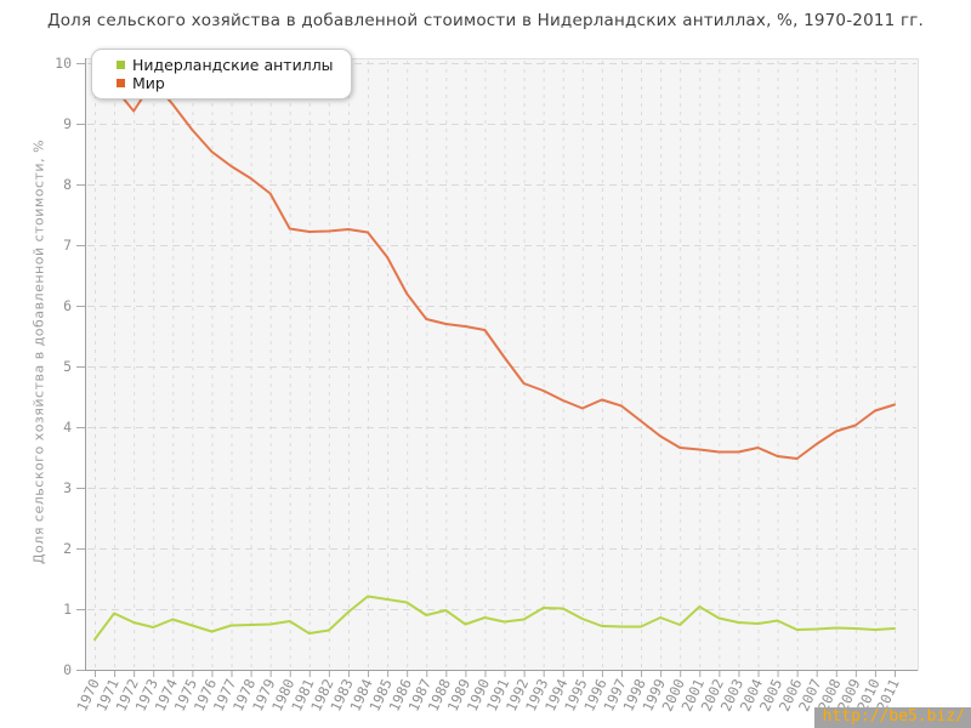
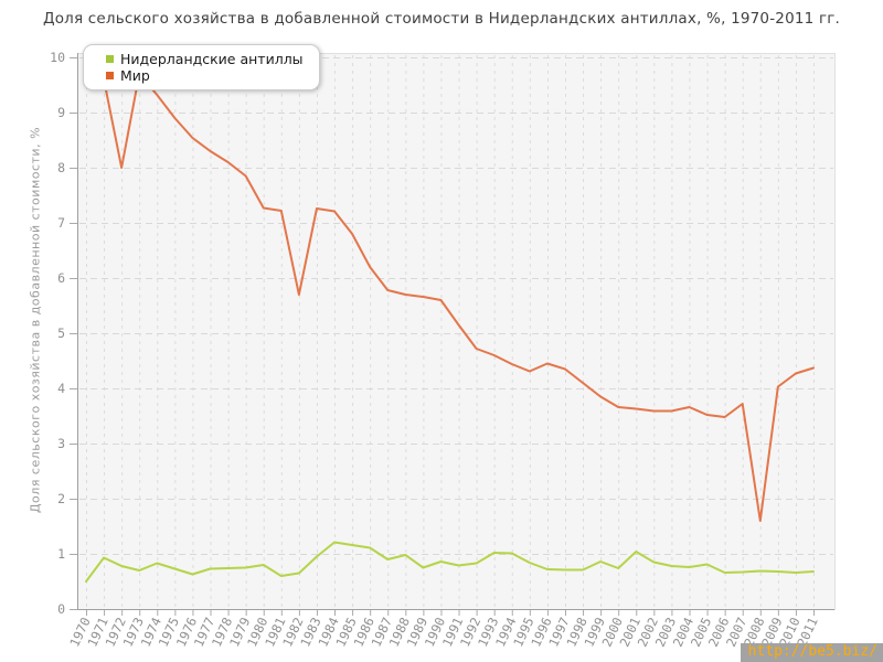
Мир/1972: 9.2 -> 8.0
Мир/1982: 7.2 -> 5.7
Мир/2008: 3.9 -> 1.6
